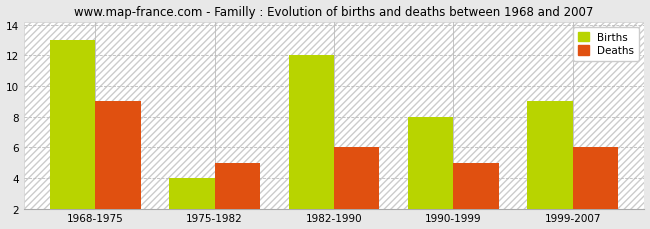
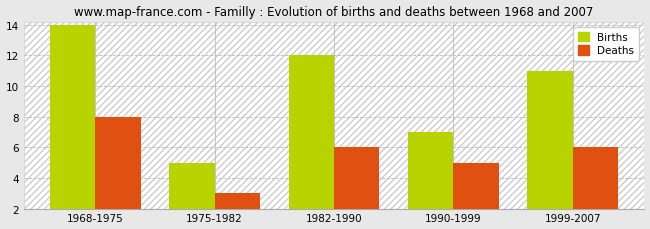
Births/1968-1975: 13 -> 14
Deaths/1968-1975: 9 -> 8
Births/1975-1982: 4 -> 5
Deaths/1975-1982: 5 -> 3
Births/1990-1999: 8 -> 7
Births/1999-2007: 9 -> 11
